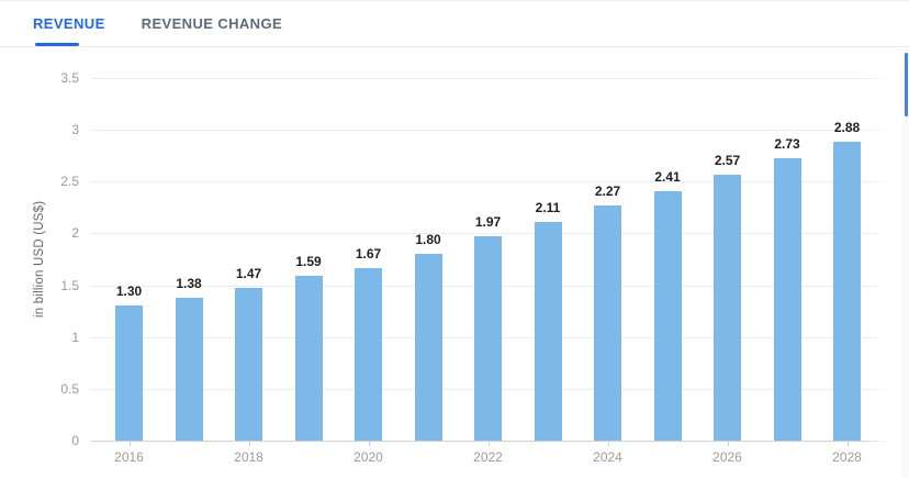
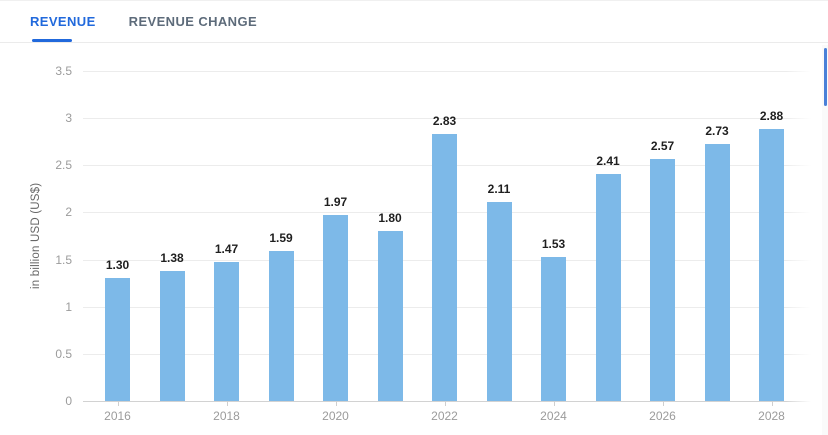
2020: 1.67 -> 1.97
2022: 1.97 -> 2.83
2024: 2.27 -> 1.53
